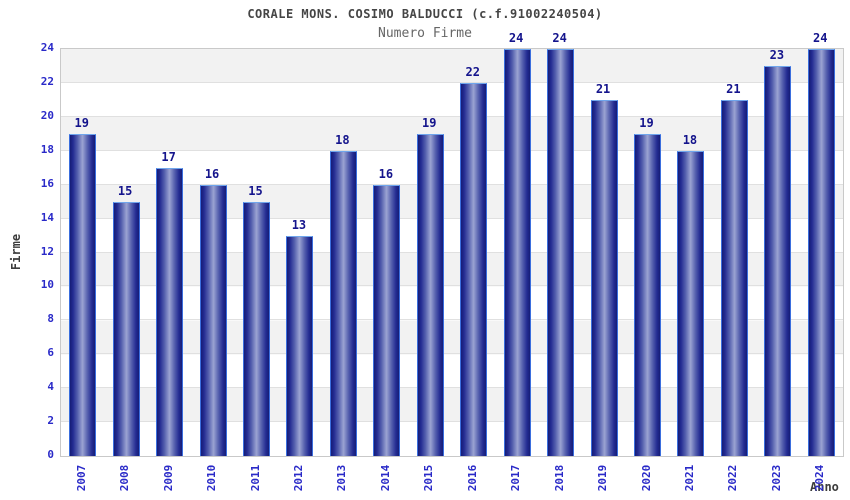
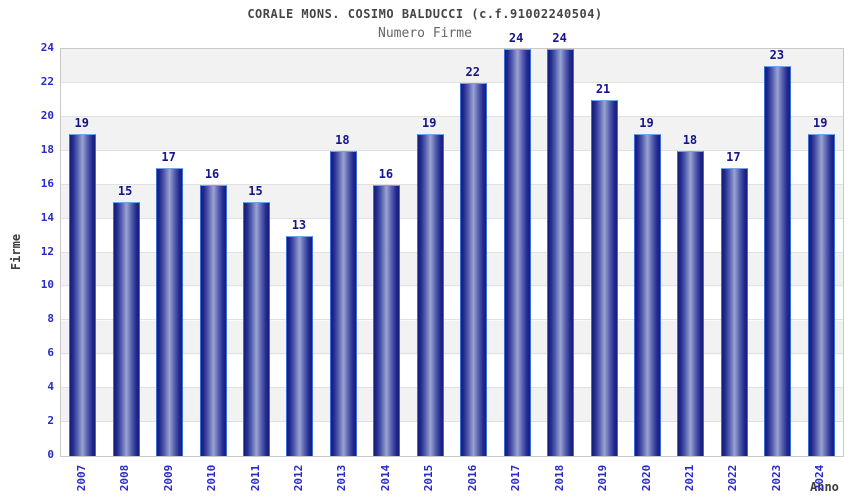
2022: 21 -> 17
2024: 24 -> 19
